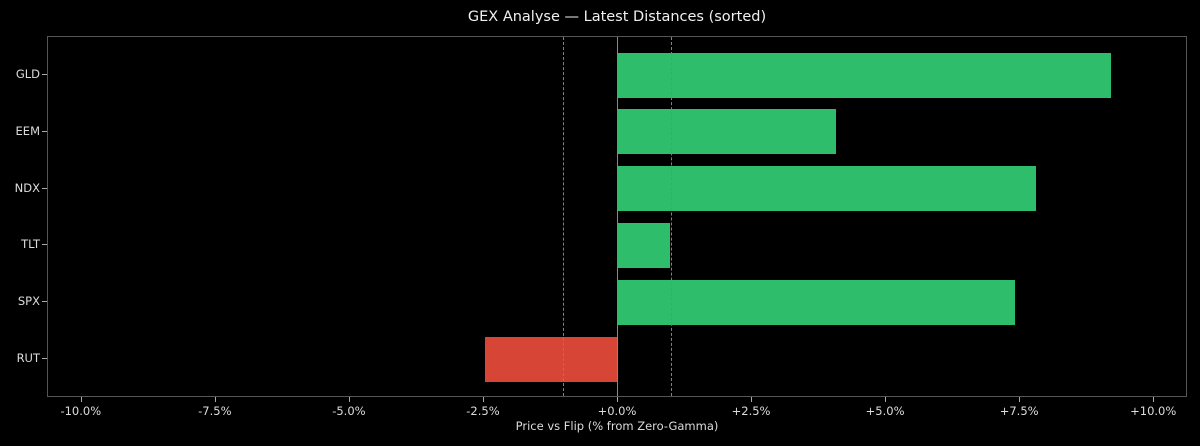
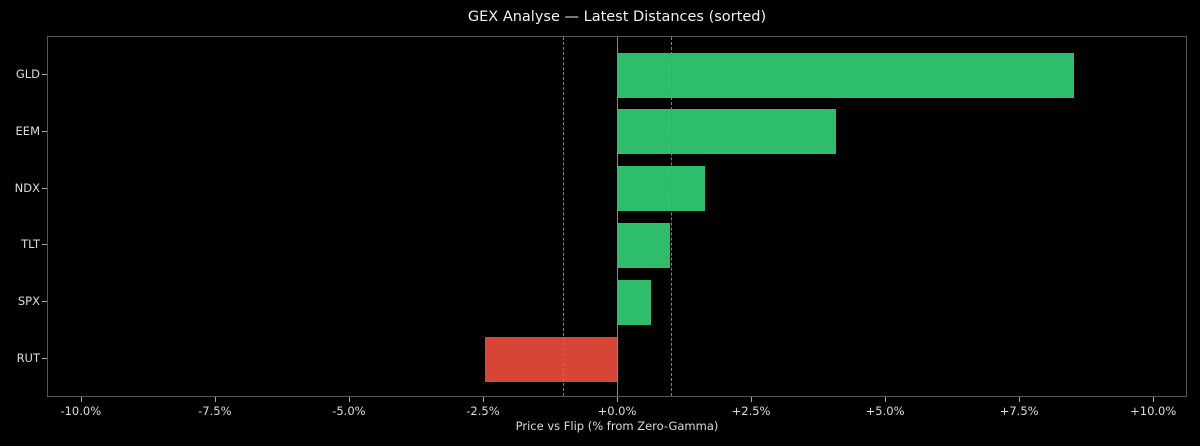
GLD: 9.2% -> 8.5%
NDX: 7.8% -> 1.6%
SPX: 7.4% -> 0.6%
